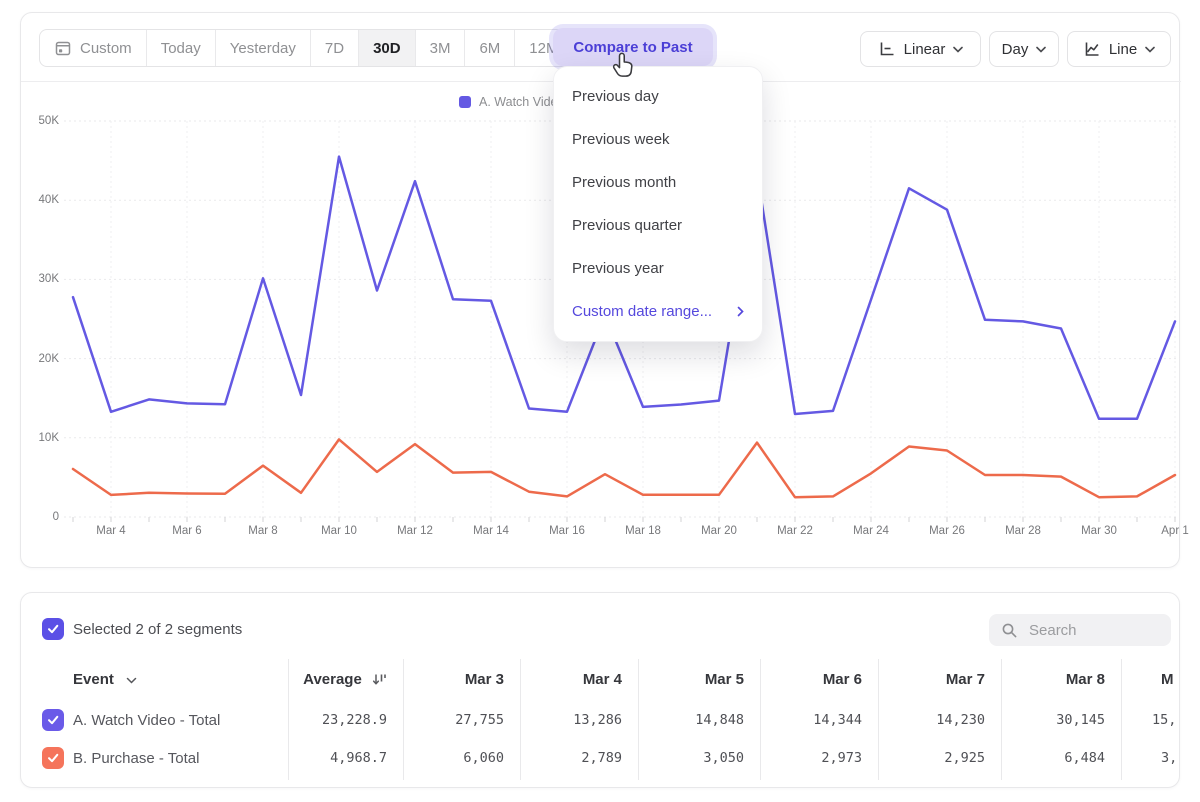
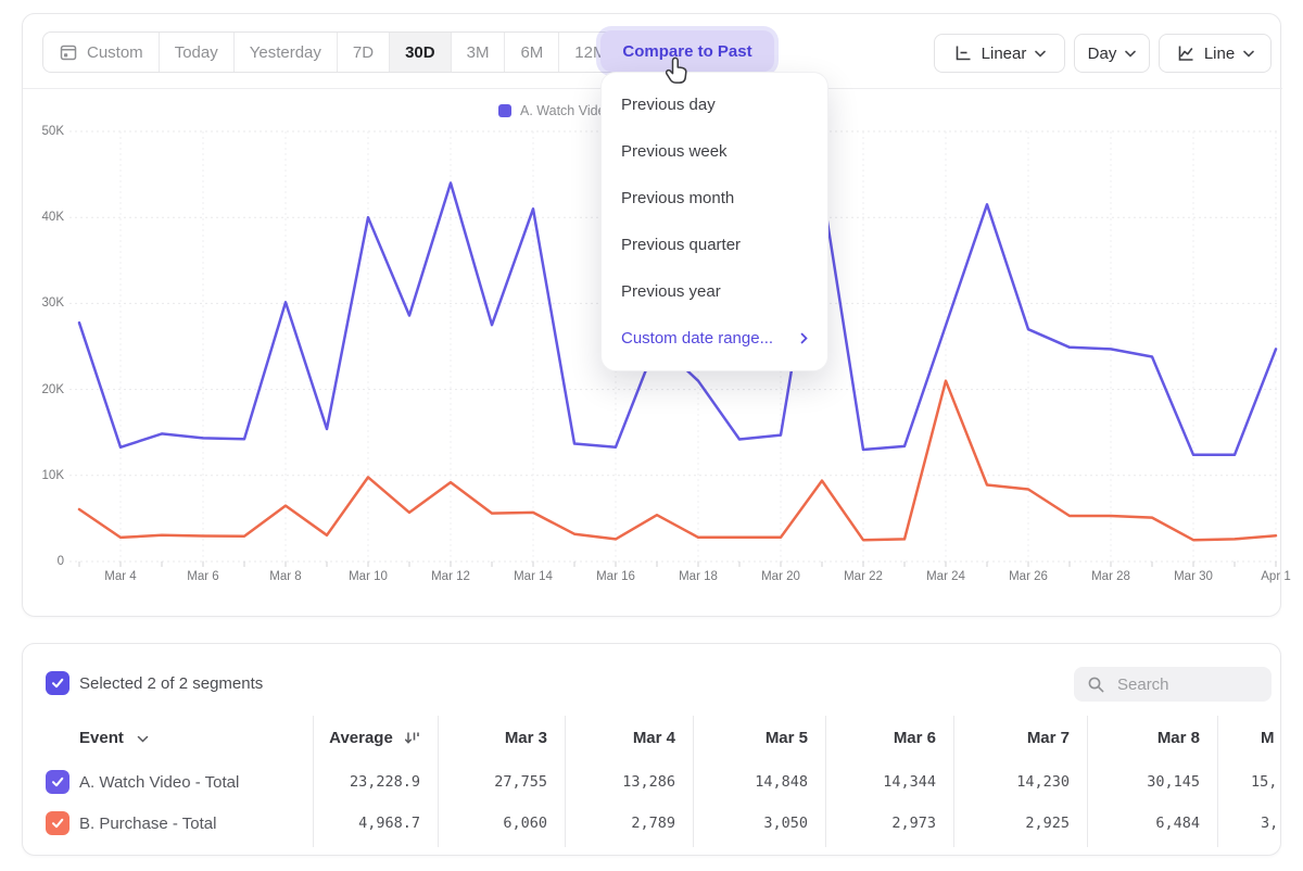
A. Watch Video - Total/Mar 10: 46K -> 40K
A. Watch Video - Total/Mar 12: 42K -> 44K
A. Watch Video - Total/Mar 14: 27K -> 41K
A. Watch Video - Total/Mar 18: 14K -> 21K
B. Purchase - Total/Mar 24: 6K -> 21K
A. Watch Video - Total/Mar 26: 39K -> 27K
B. Purchase - Total/Apr 1: 5K -> 3K
